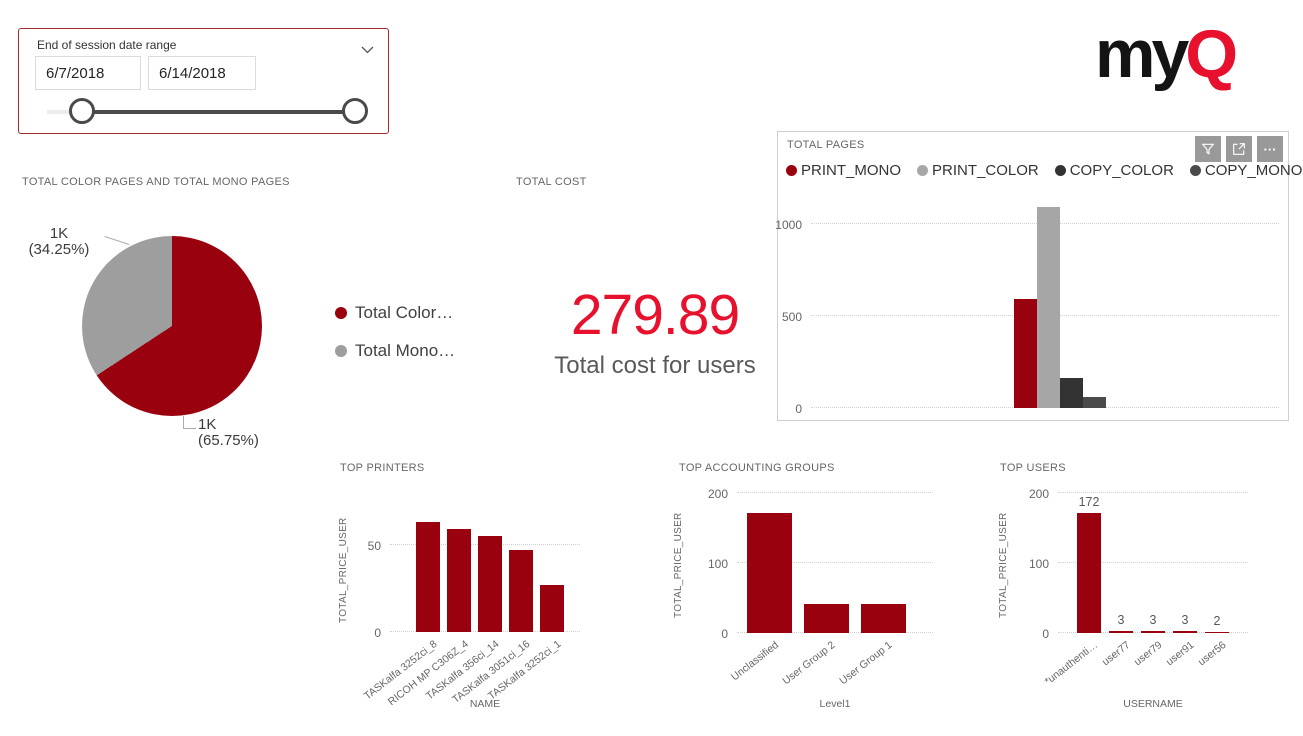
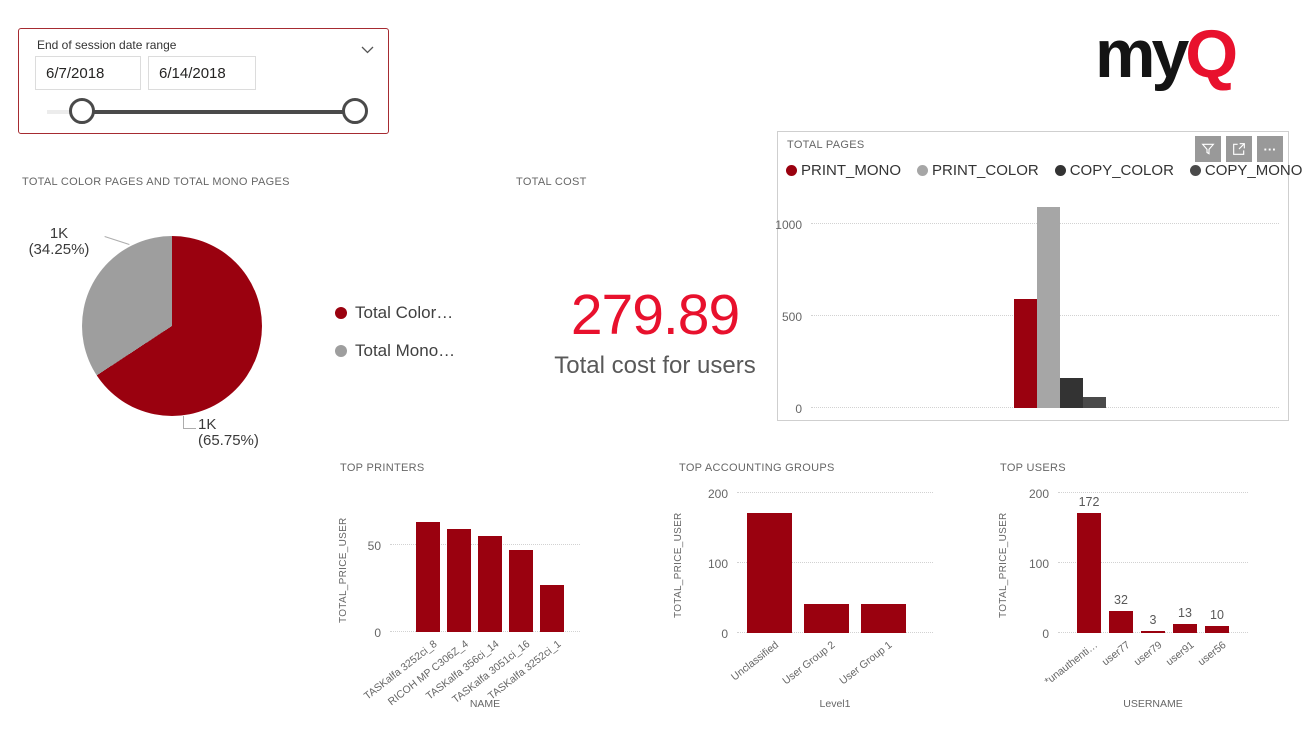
TOP USERS/user77: 3 -> 32
TOP USERS/user91: 3 -> 13
TOP USERS/user56: 2 -> 10
